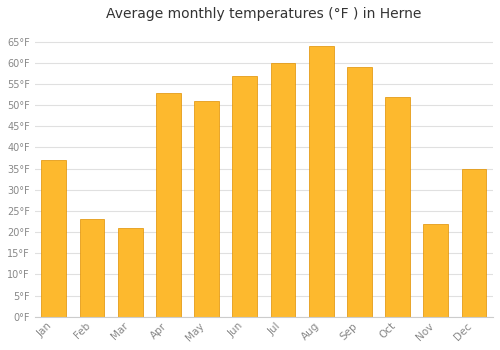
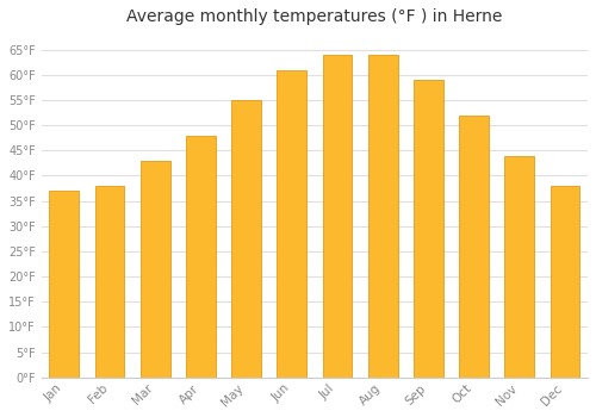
Feb: 23°F -> 38°F
Mar: 21°F -> 43°F
Apr: 53°F -> 48°F
May: 51°F -> 55°F
Jun: 57°F -> 61°F
Jul: 60°F -> 64°F
Nov: 22°F -> 44°F
Dec: 35°F -> 38°F
